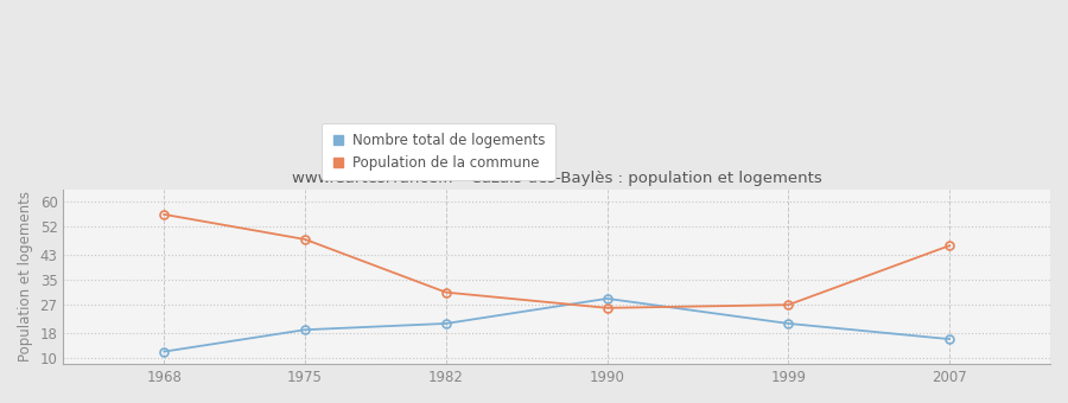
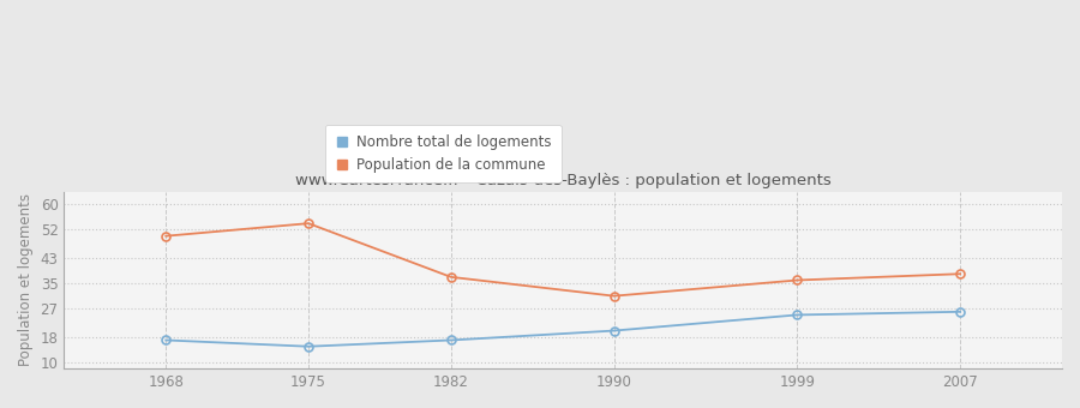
Nombre total de logements/1968: 12 -> 17
Population de la commune/1968: 56 -> 50
Nombre total de logements/1975: 19 -> 15
Population de la commune/1975: 48 -> 54
Nombre total de logements/1982: 21 -> 17
Population de la commune/1982: 31 -> 37
Nombre total de logements/1990: 29 -> 20
Population de la commune/1990: 26 -> 31
Nombre total de logements/1999: 21 -> 25
Population de la commune/1999: 27 -> 36
Nombre total de logements/2007: 16 -> 26
Population de la commune/2007: 46 -> 38
